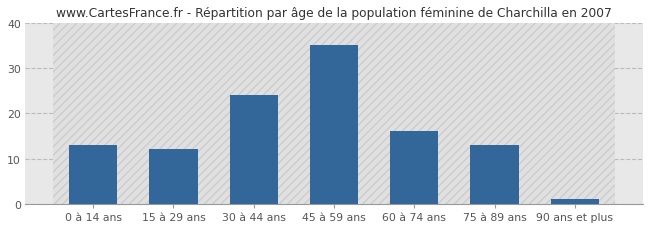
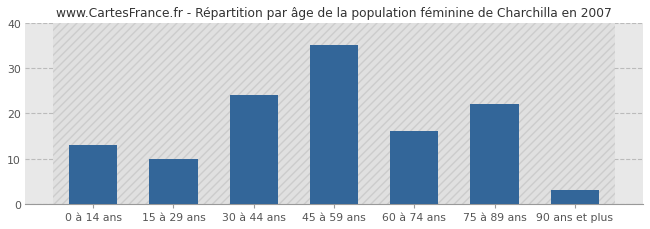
15 à 29 ans: 12 -> 10
75 à 89 ans: 13 -> 22
90 ans et plus: 1 -> 3
